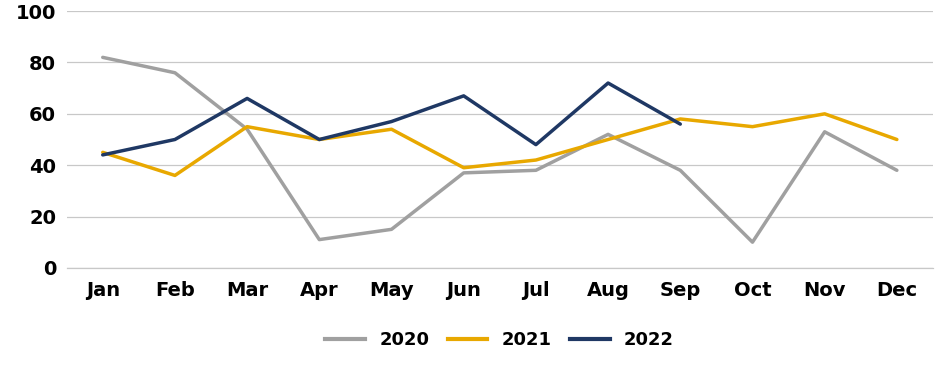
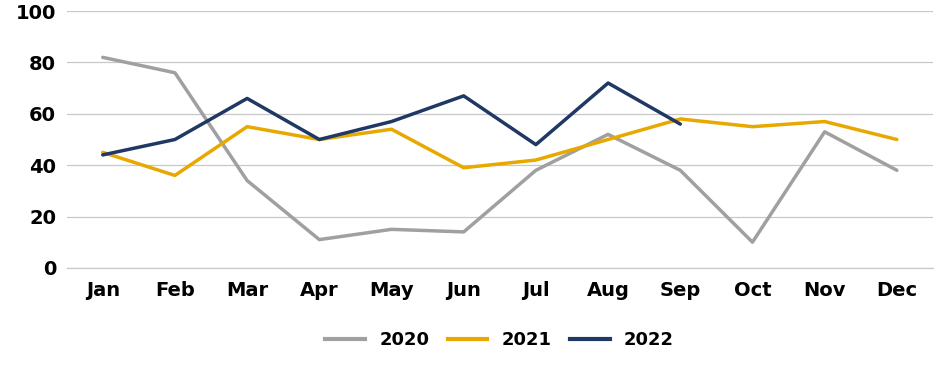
2020/Mar: 54 -> 34
2020/Jun: 37 -> 14
2021/Nov: 60 -> 57
